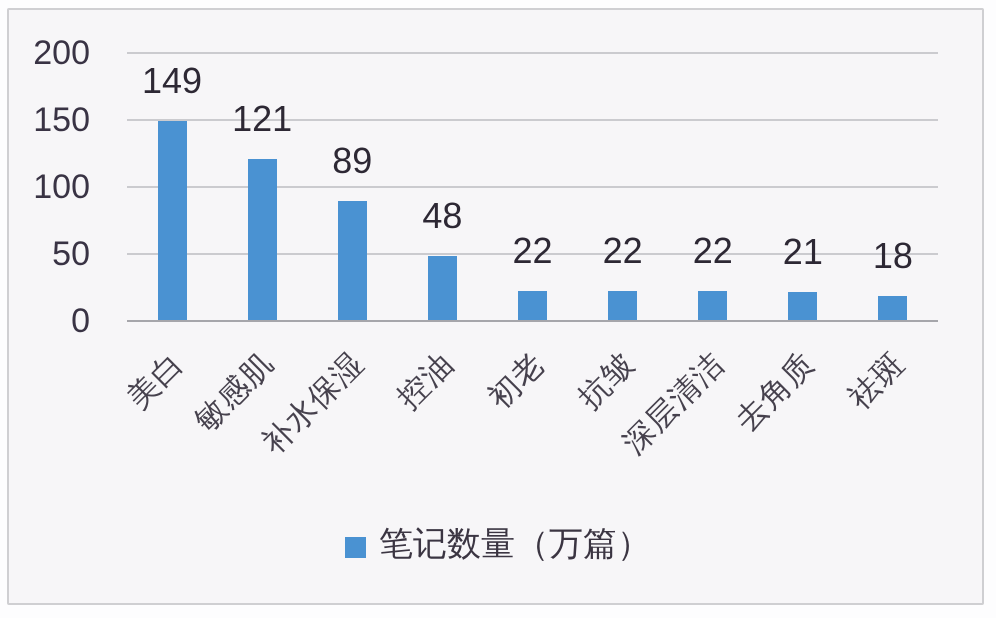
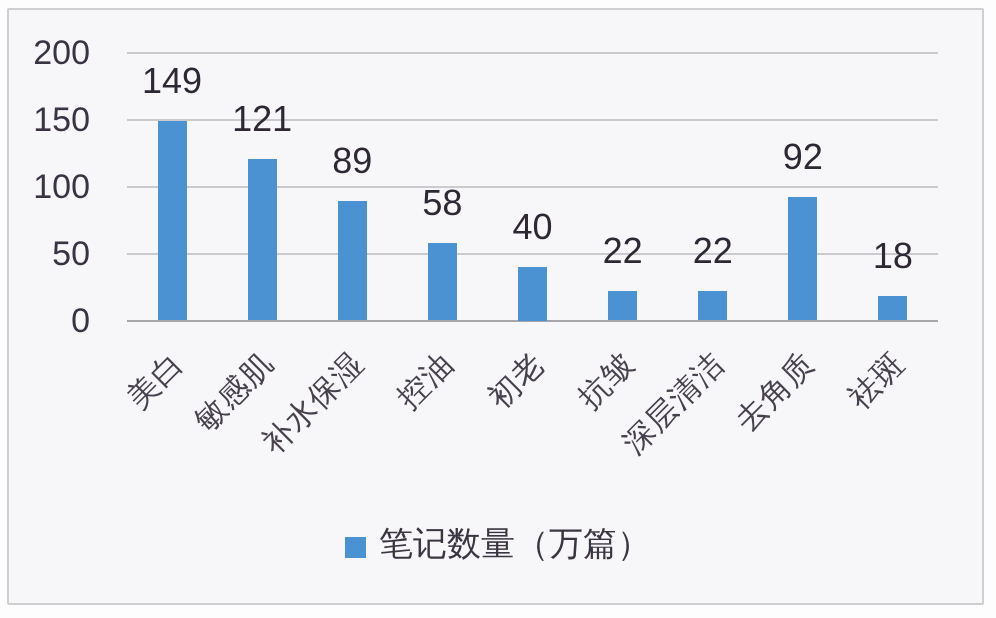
控油: 48 -> 58
初老: 22 -> 40
去角质: 21 -> 92
